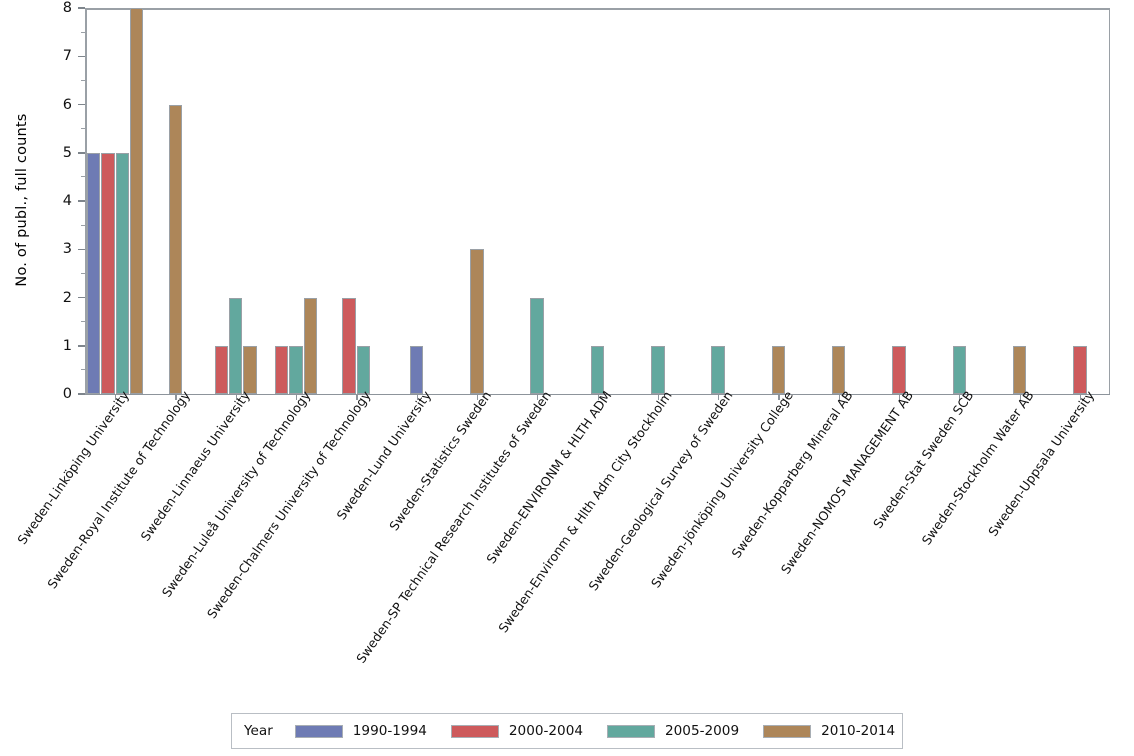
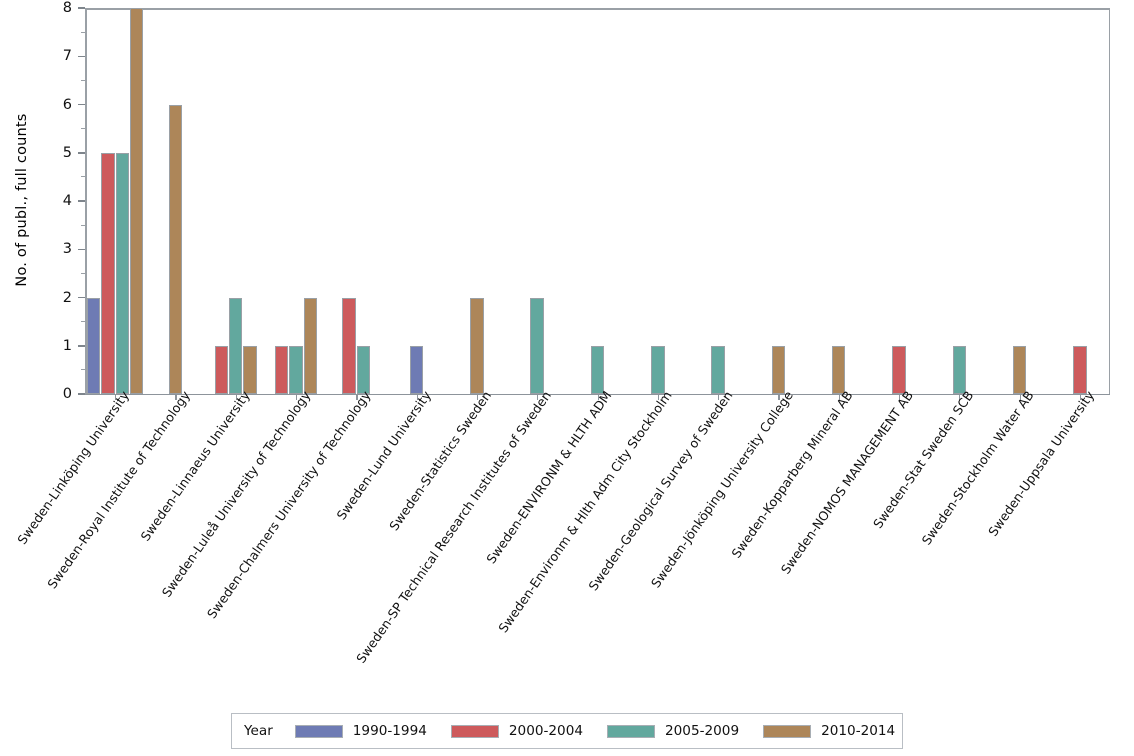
1990-1994/Sweden-Linköping University: 5 -> 2
2010-2014/Sweden-Statistics Sweden: 3 -> 2
